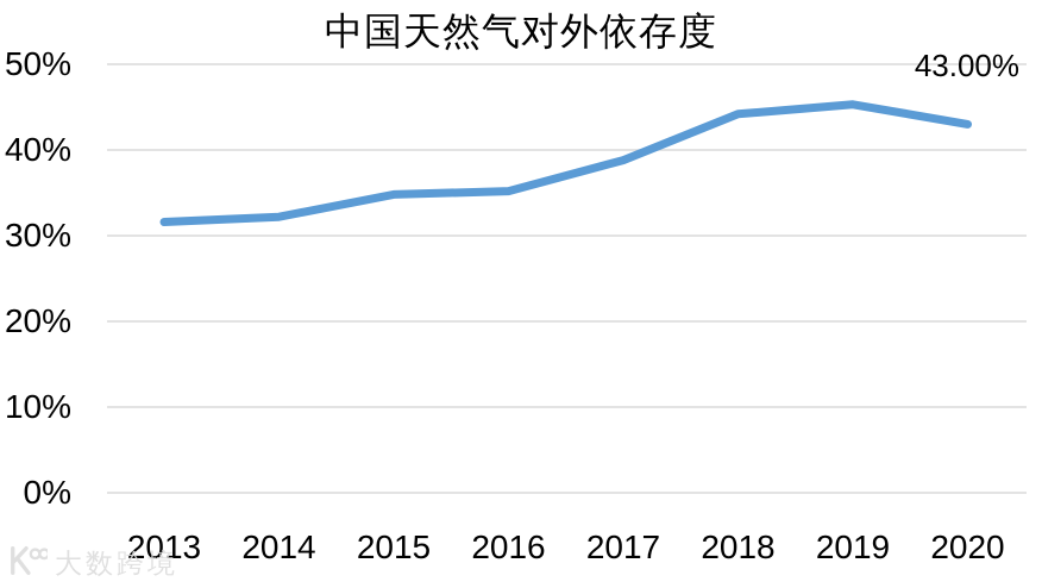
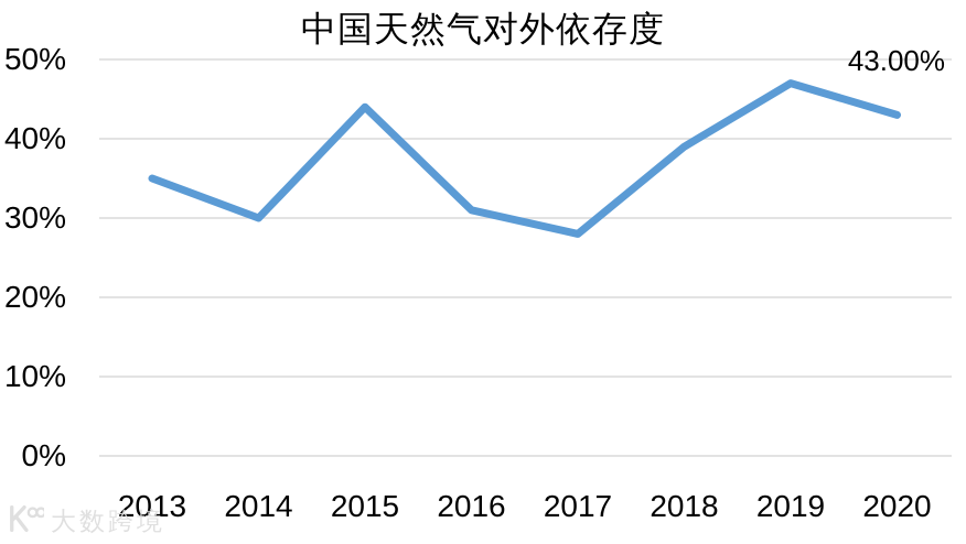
2013: 32% -> 35%
2014: 32% -> 30%
2015: 35% -> 44%
2016: 35% -> 31%
2017: 39% -> 28%
2018: 44% -> 39%
2019: 45% -> 47%
